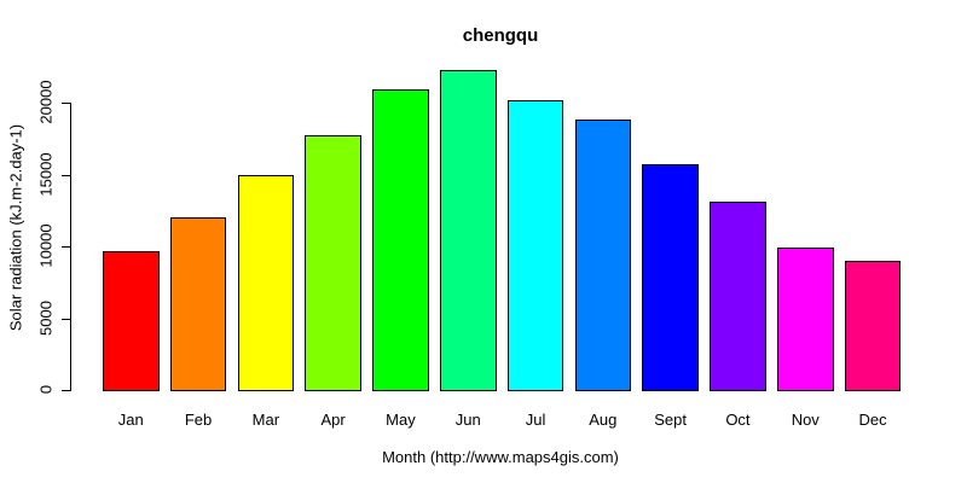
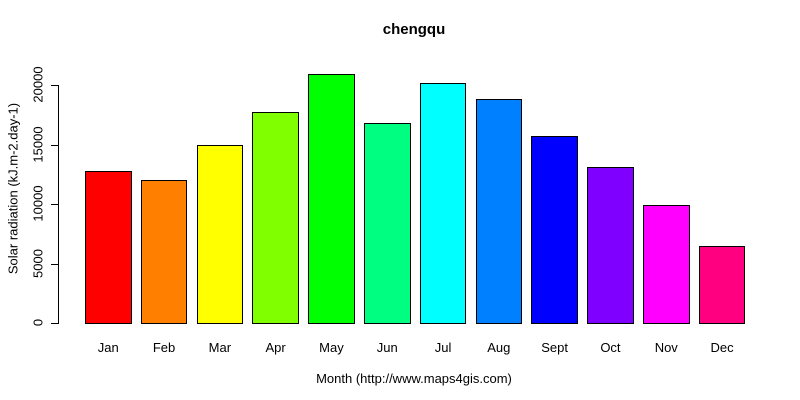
Jan: 9700 -> 12800
Jun: 22300 -> 16800
Dec: 9000 -> 6500
